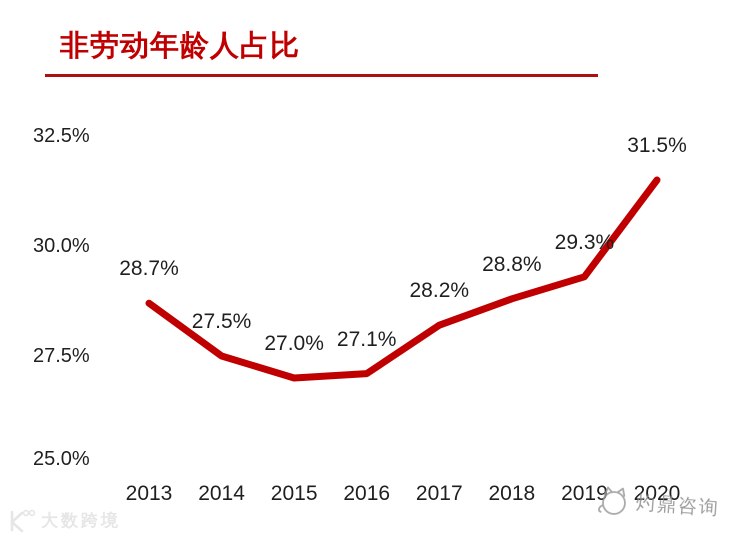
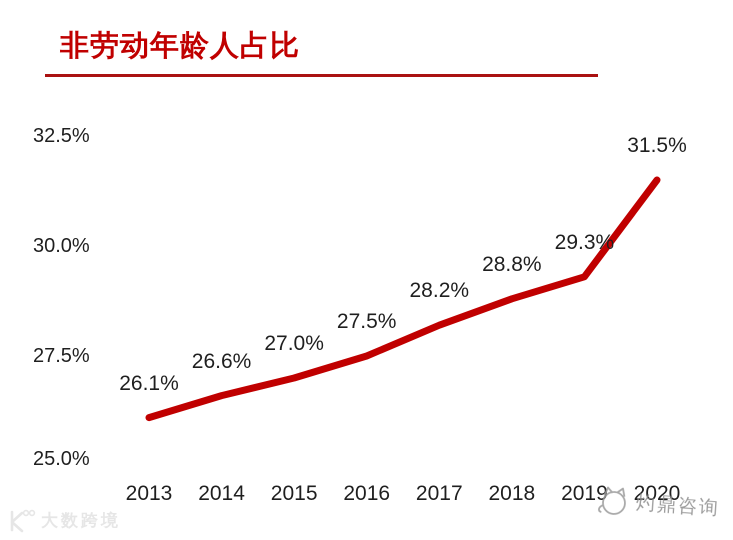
2013: 28.7% -> 26.1%
2014: 27.5% -> 26.6%
2016: 27.1% -> 27.5%
